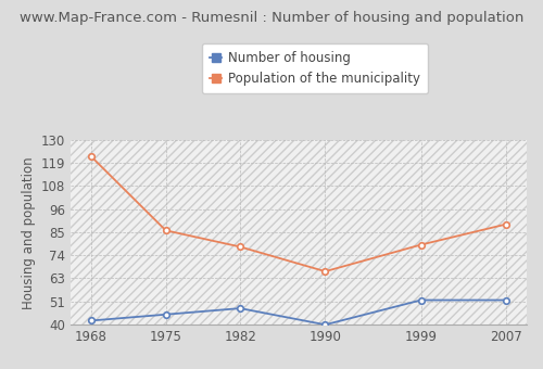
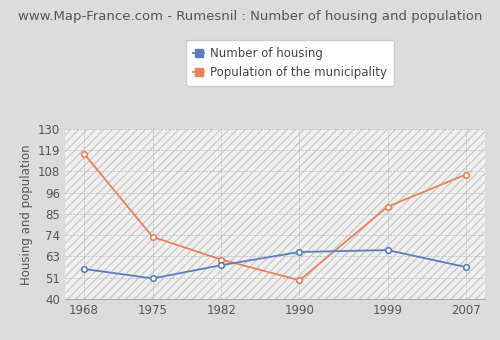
Number of housing/1968: 42 -> 56
Population of the municipality/1968: 122 -> 117
Number of housing/1975: 45 -> 51
Population of the municipality/1975: 86 -> 73
Number of housing/1982: 48 -> 58
Population of the municipality/1982: 78 -> 61
Number of housing/1990: 40 -> 65
Population of the municipality/1990: 66 -> 50
Number of housing/1999: 52 -> 66
Population of the municipality/1999: 79 -> 89
Number of housing/2007: 52 -> 57
Population of the municipality/2007: 89 -> 106
